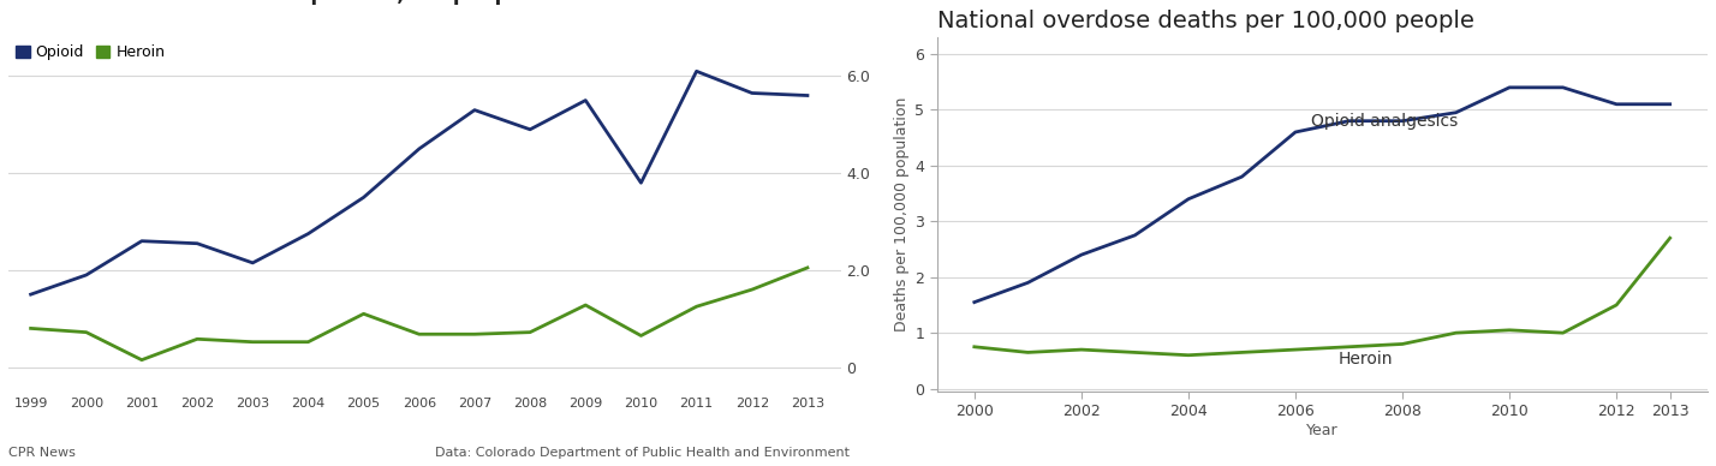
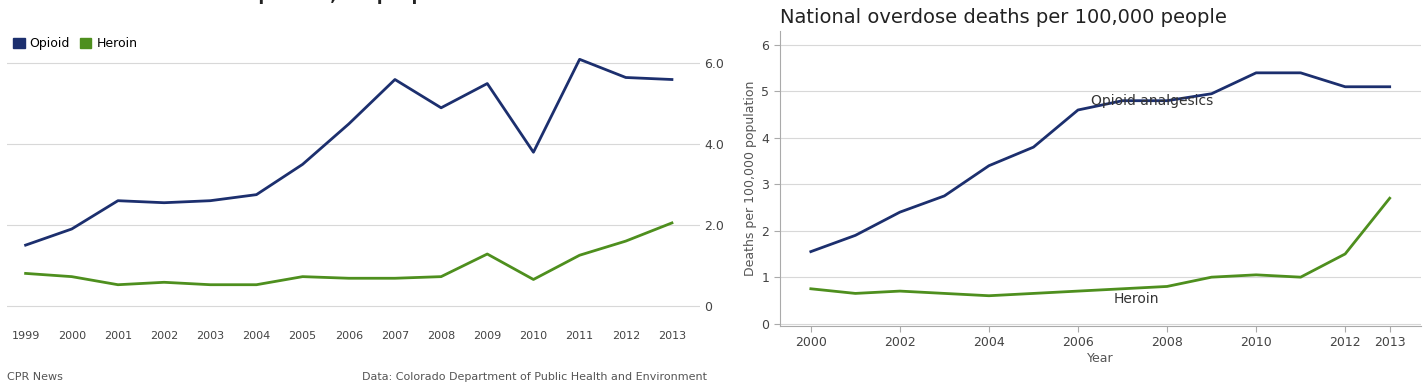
Heroin/2001: 0.15 -> 0.52
Opioid/2003: 2.15 -> 2.60
Heroin/2005: 1.10 -> 0.72
Opioid/2007: 5.30 -> 5.60
